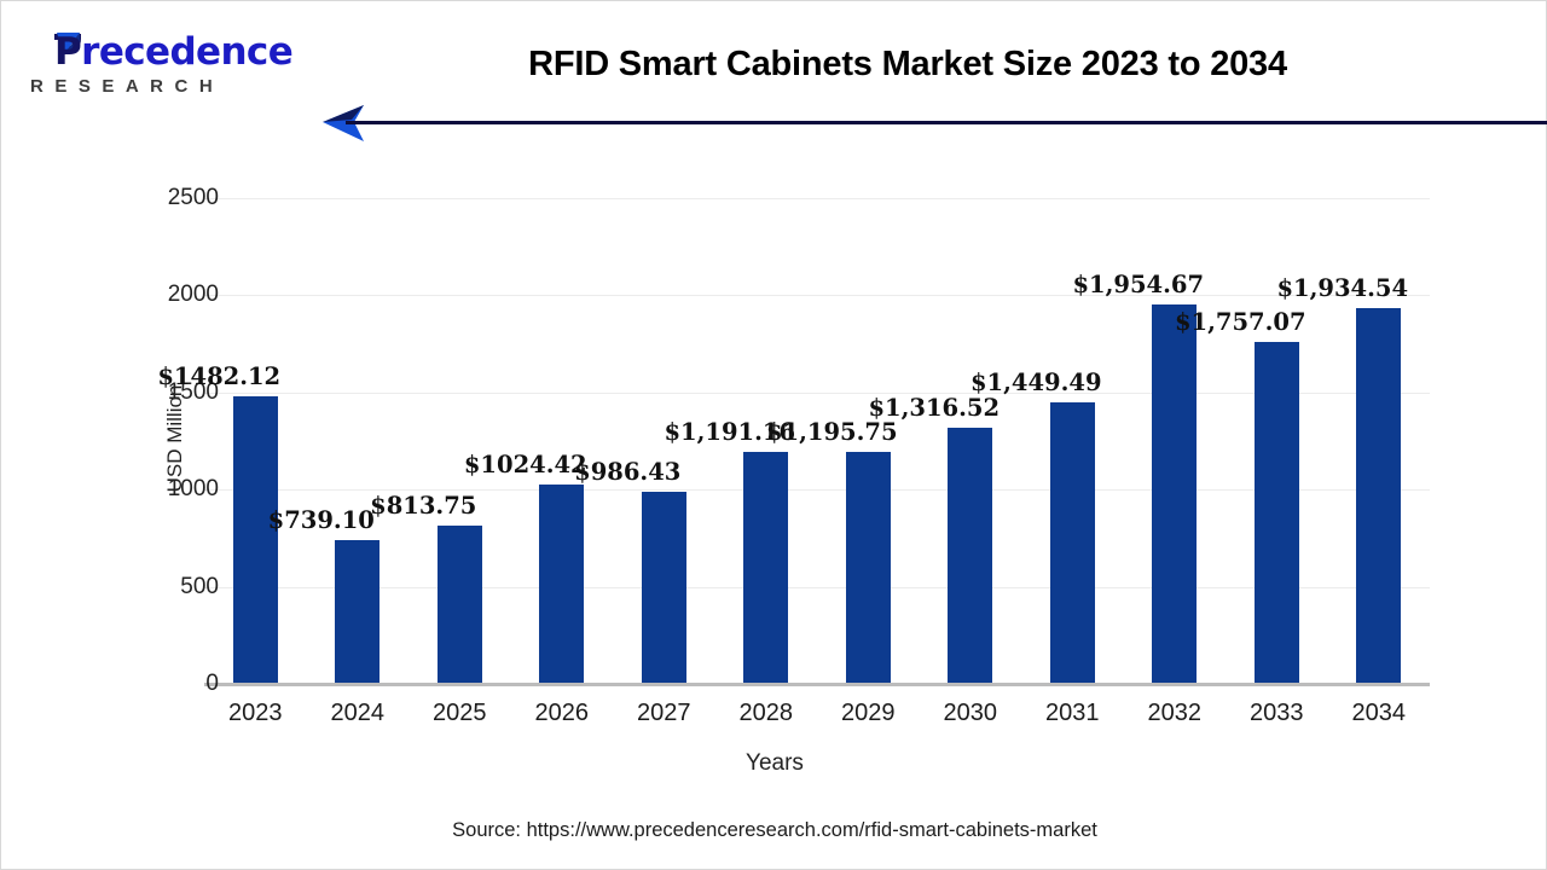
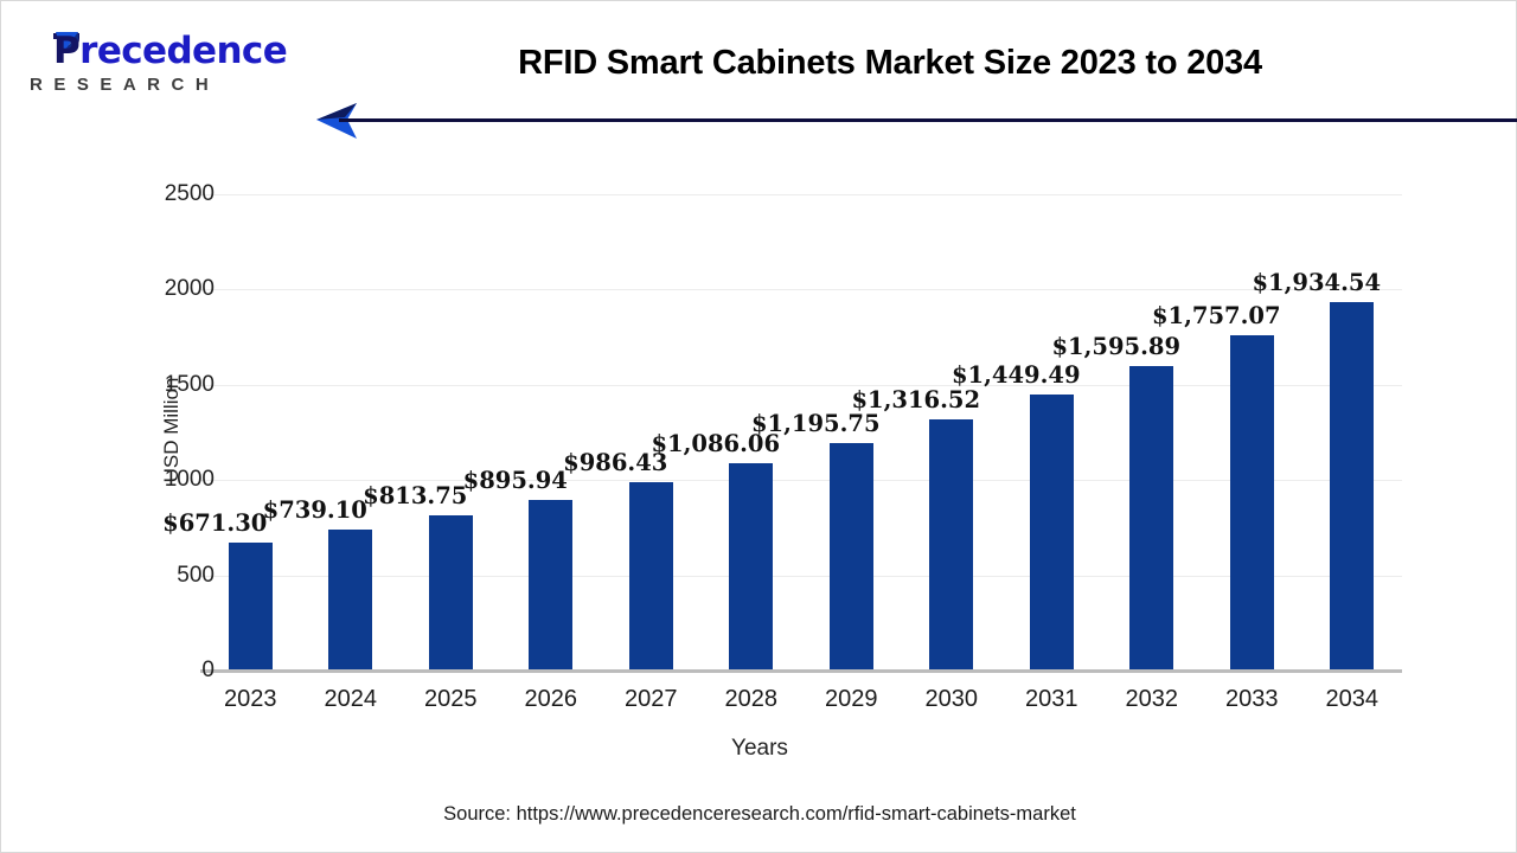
2023: $1482.12 -> $671.30
2026: $1024.42 -> $895.94
2028: $1,191.16 -> $1,086.06
2032: $1,954.67 -> $1,595.89
